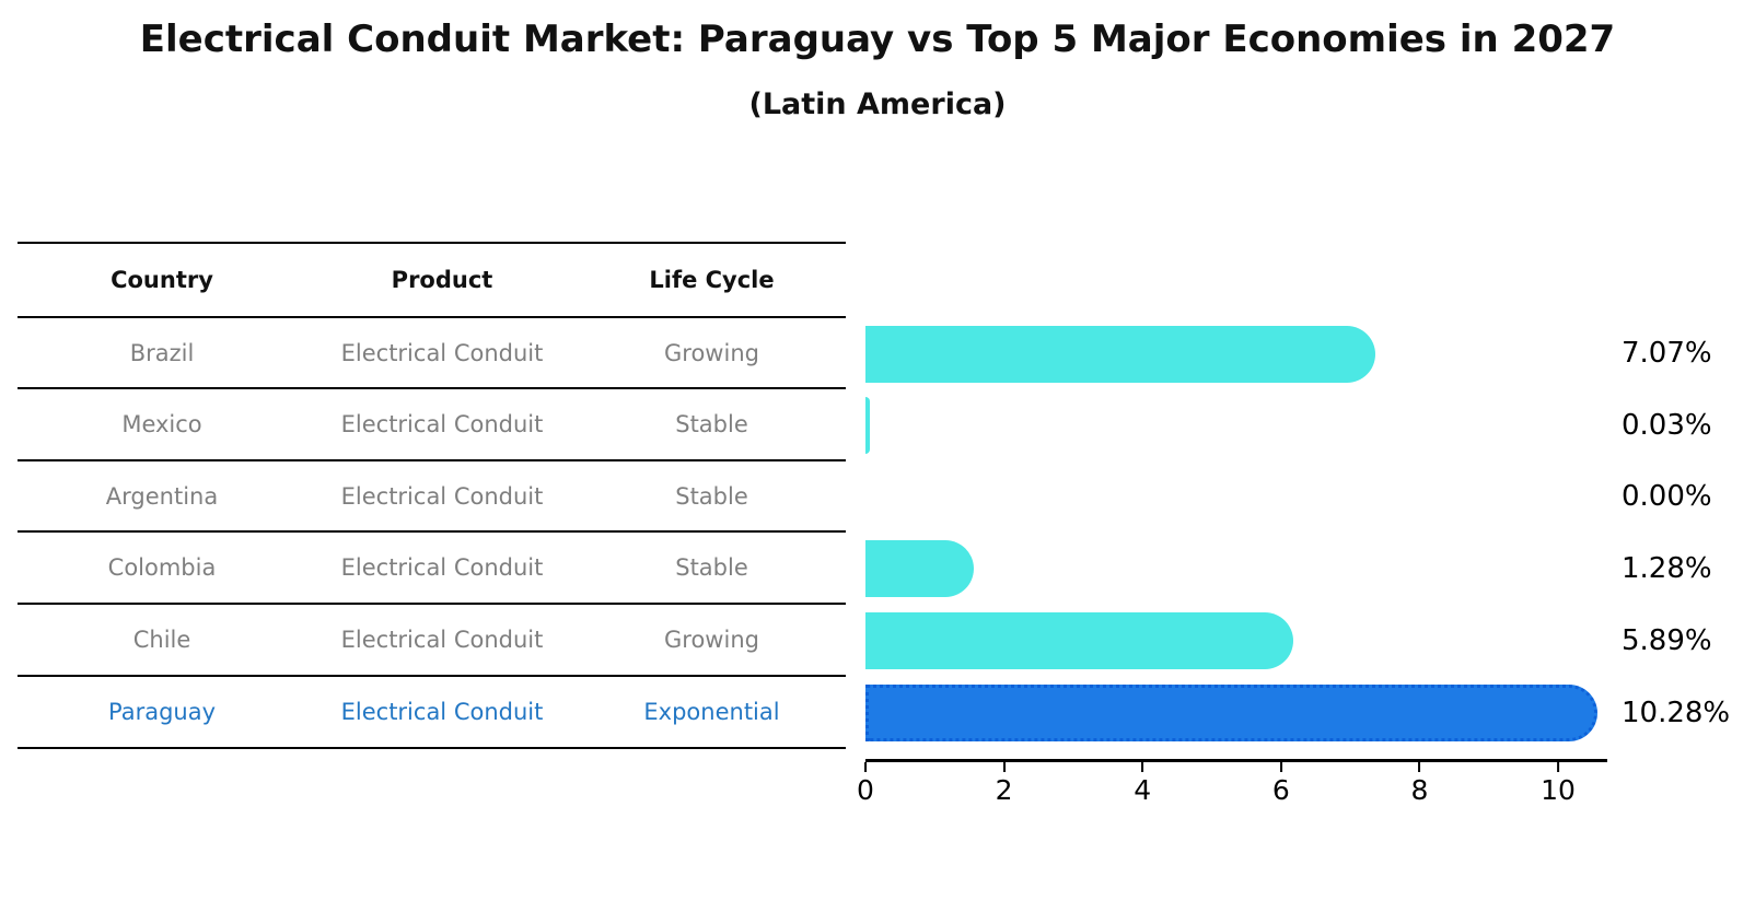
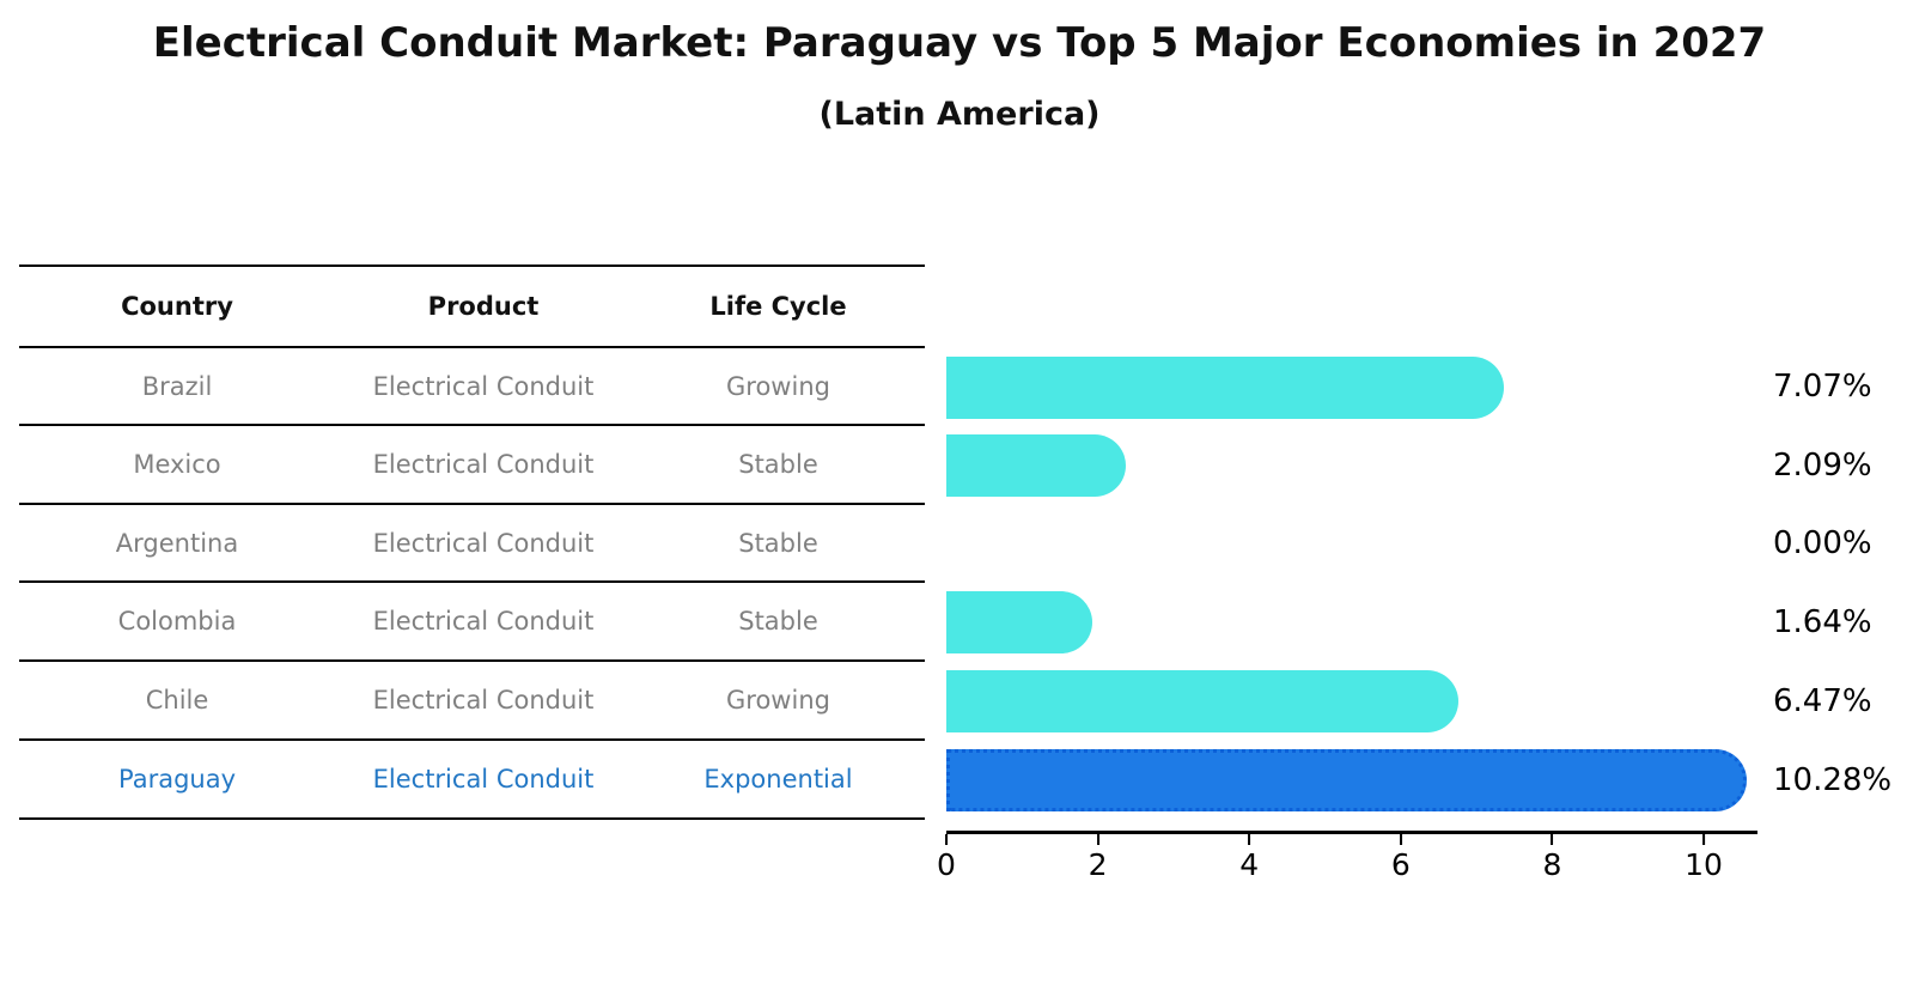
Mexico: 0.03% -> 2.09%
Colombia: 1.28% -> 1.64%
Chile: 5.89% -> 6.47%
